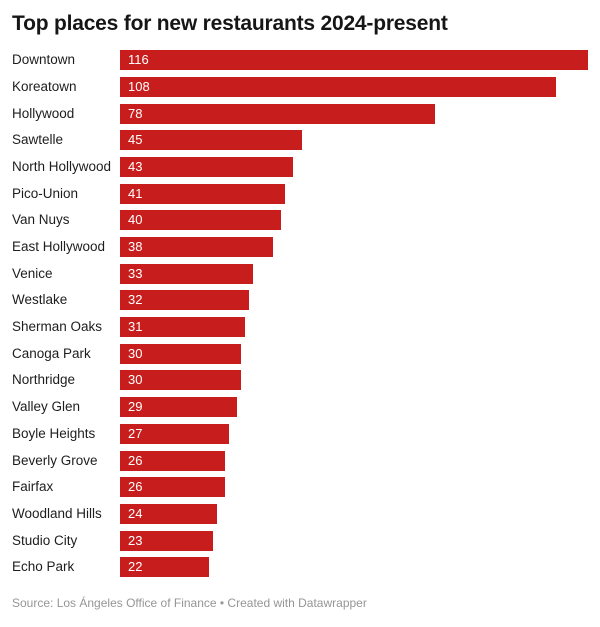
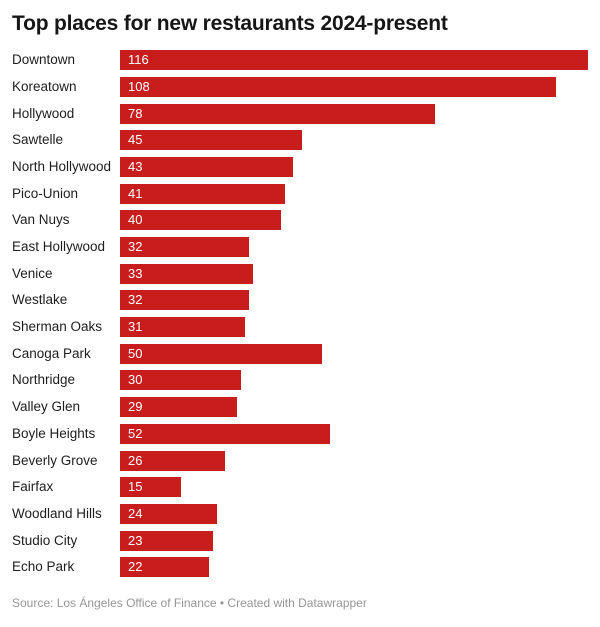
East Hollywood: 38 -> 32
Canoga Park: 30 -> 50
Boyle Heights: 27 -> 52
Fairfax: 26 -> 15
